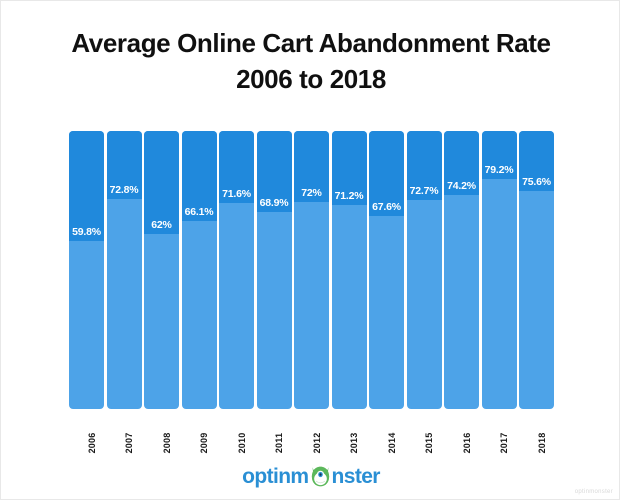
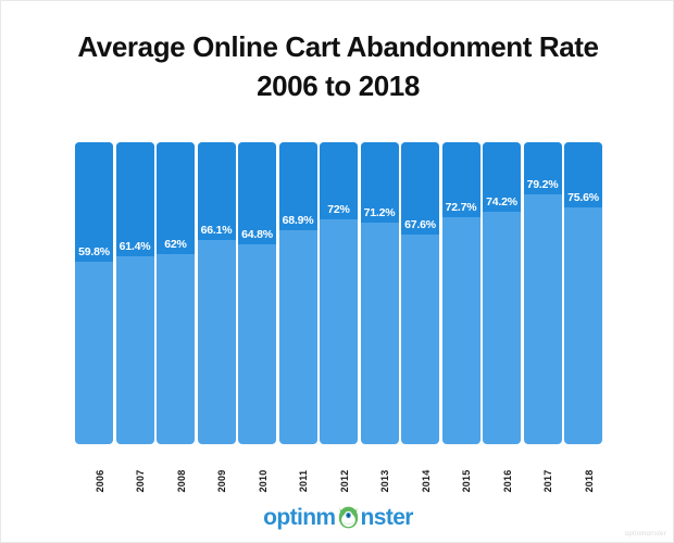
2007: 72.8% -> 61.4%
2010: 71.6% -> 64.8%
